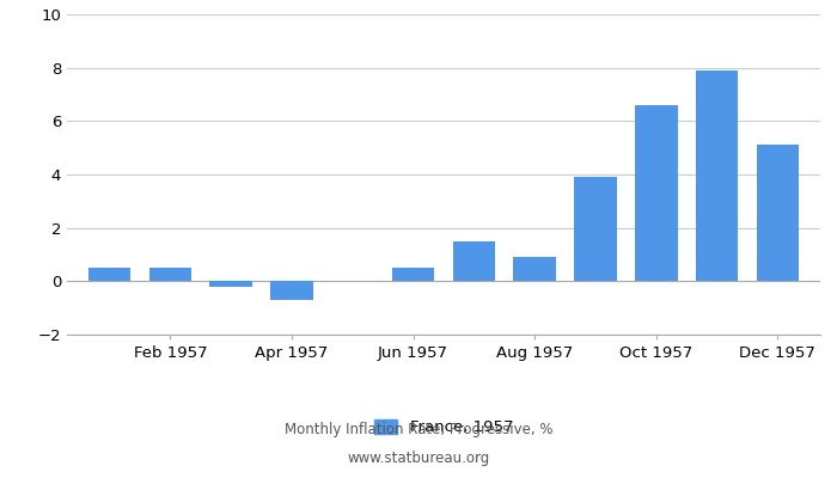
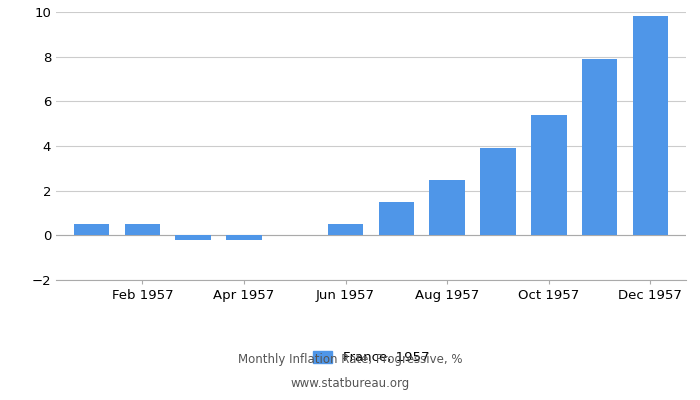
Apr 1957: -0.7 -> -0.2
Aug 1957: 0.9 -> 2.5
Oct 1957: 6.6 -> 5.4
Dec 1957: 5.1 -> 9.8
